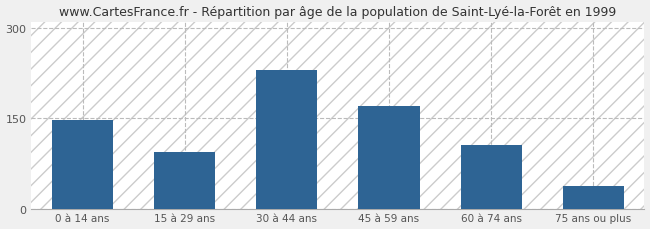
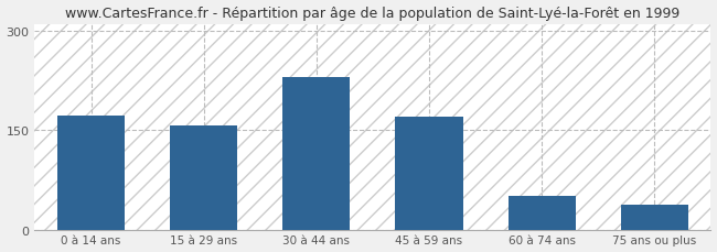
0 à 14 ans: 146 -> 172
15 à 29 ans: 94 -> 157
60 à 74 ans: 106 -> 50
